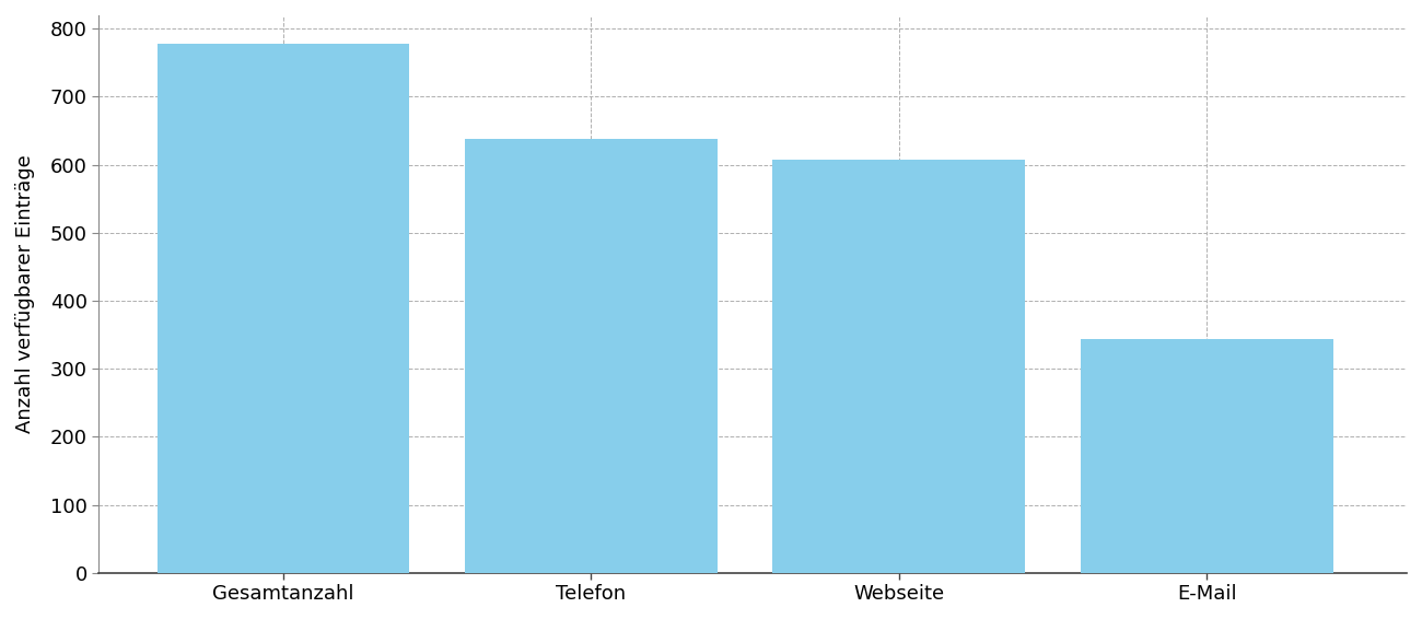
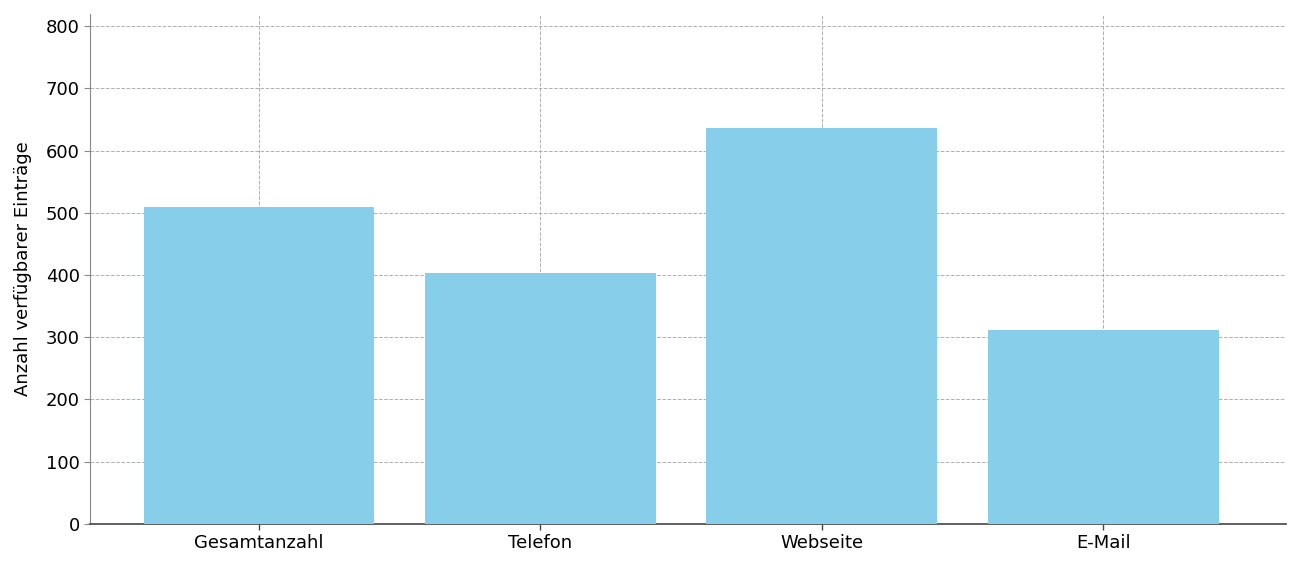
Gesamtanzahl: 778 -> 510
Telefon: 638 -> 404
Webseite: 608 -> 636
E-Mail: 343 -> 312
